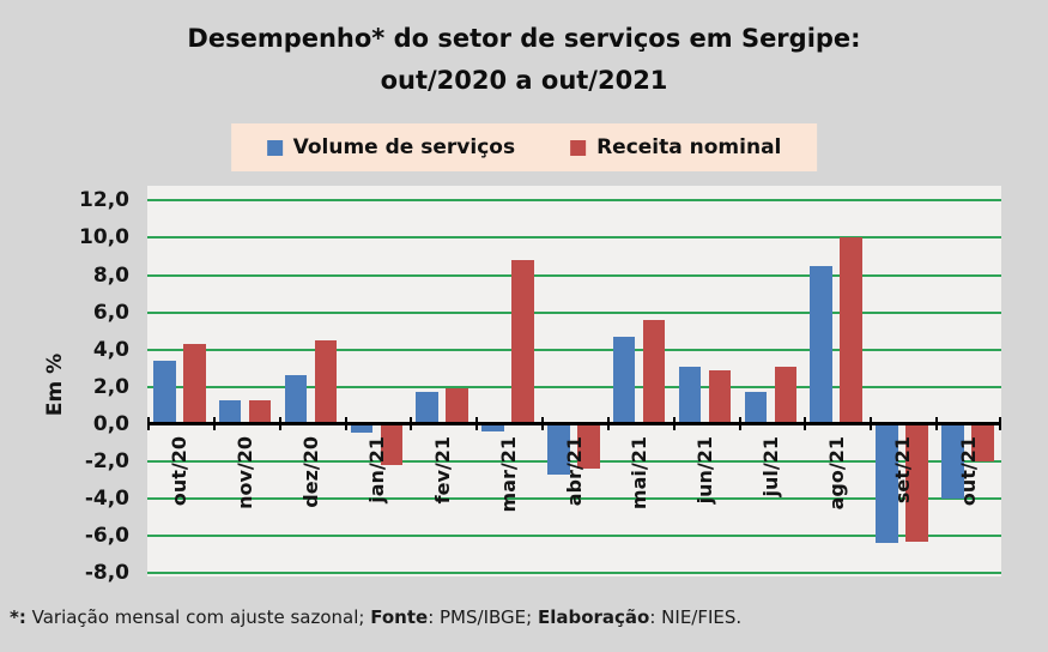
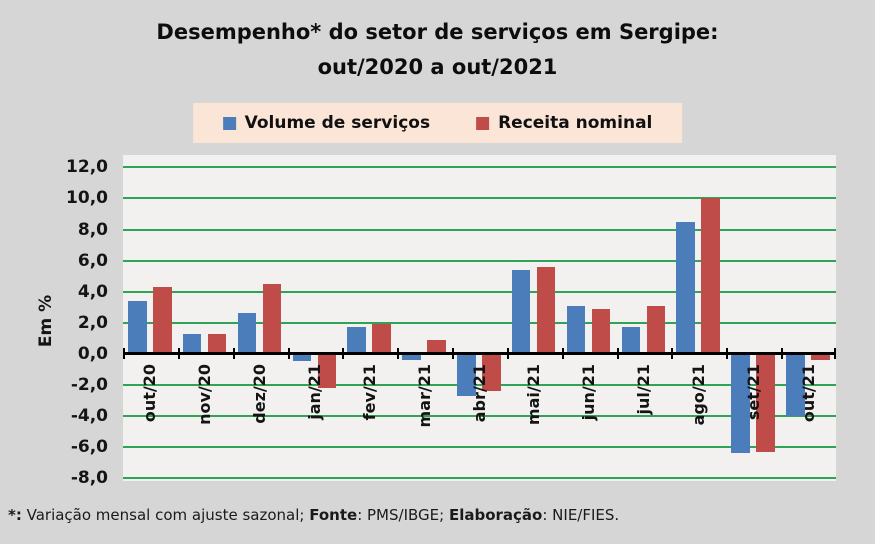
Receita nominal/mar/21: 8,8 -> 0,9
Volume de serviços/mai/21: 4,7 -> 5,4
Receita nominal/out/21: -2,0 -> -0,4
